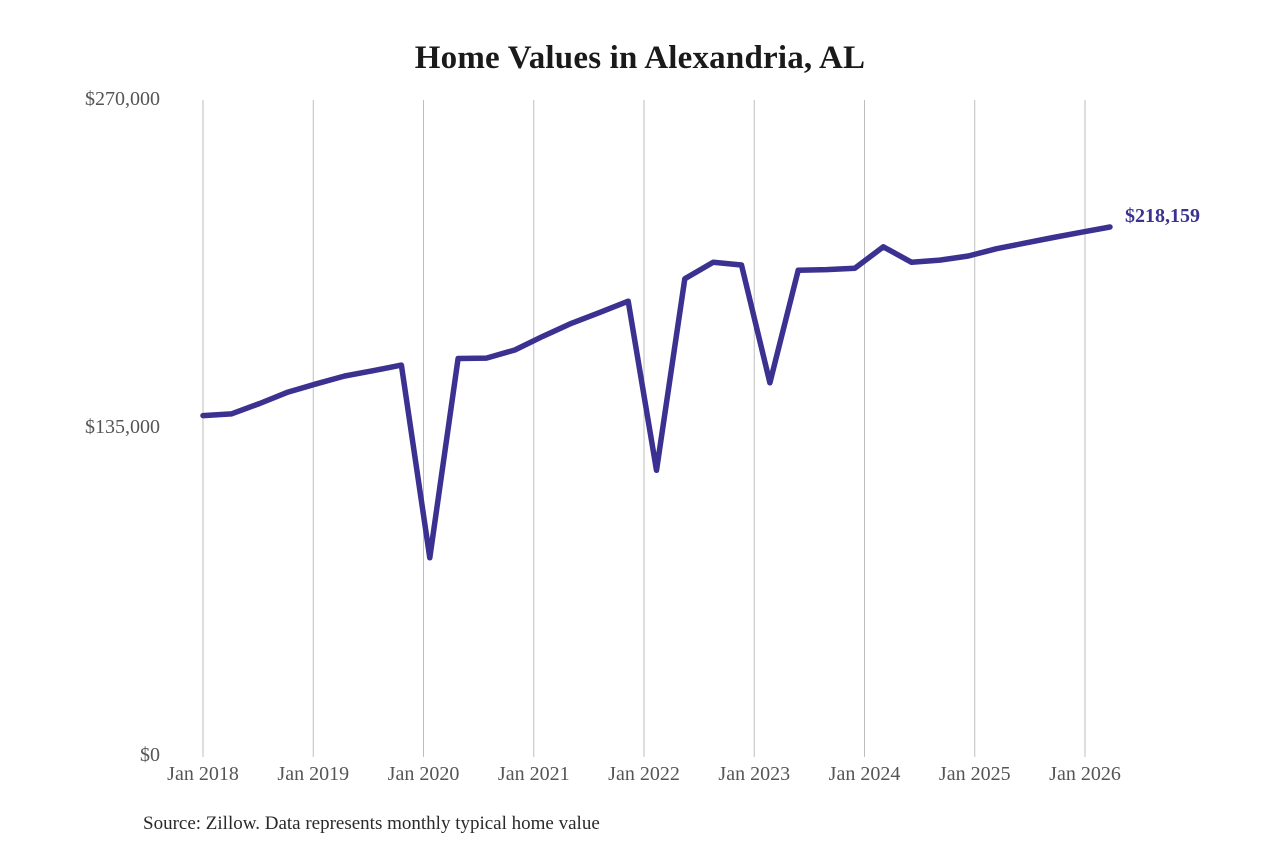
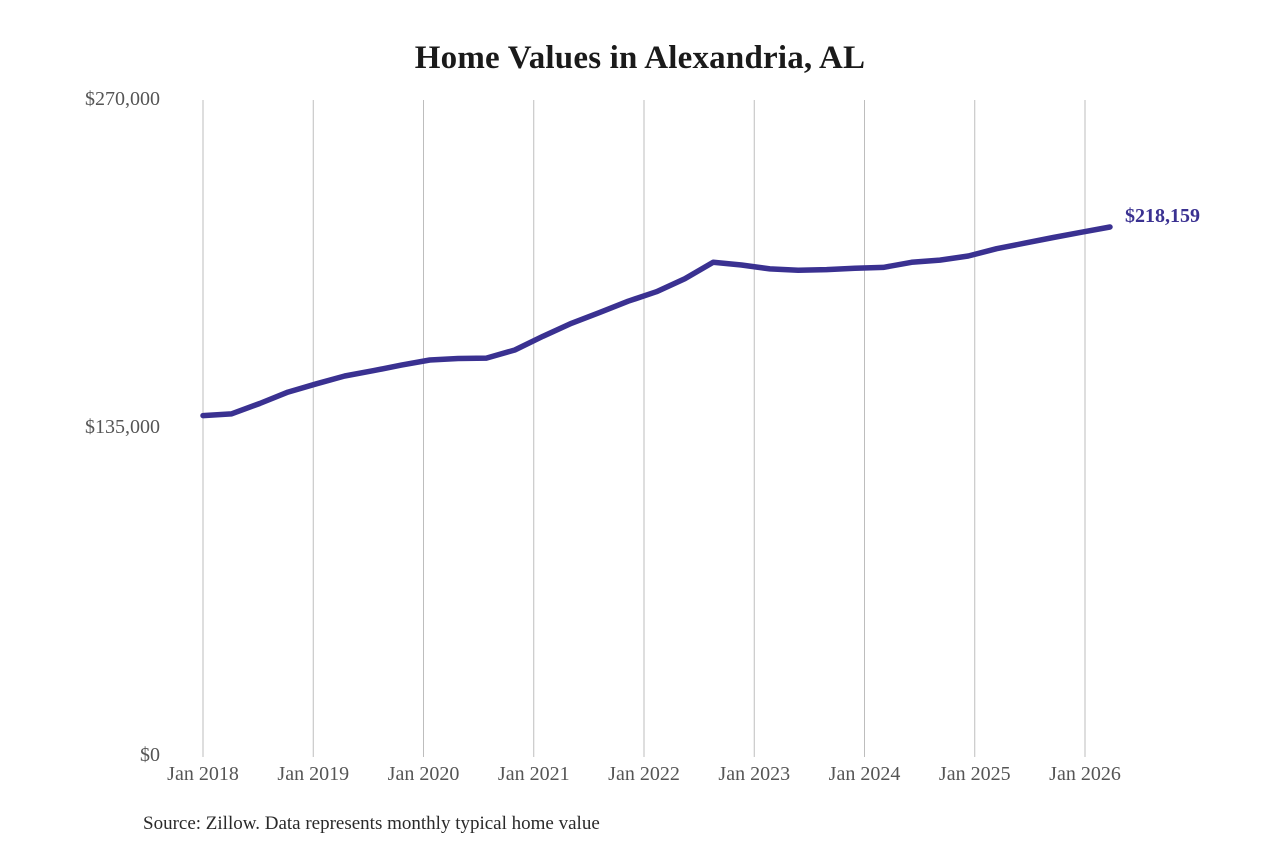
Jan 2020: $82000 -> $163000
Jan 2022: $118000 -> $192000
Jan 2023: $154000 -> $201000
Jan 2024: $210000 -> $202000
